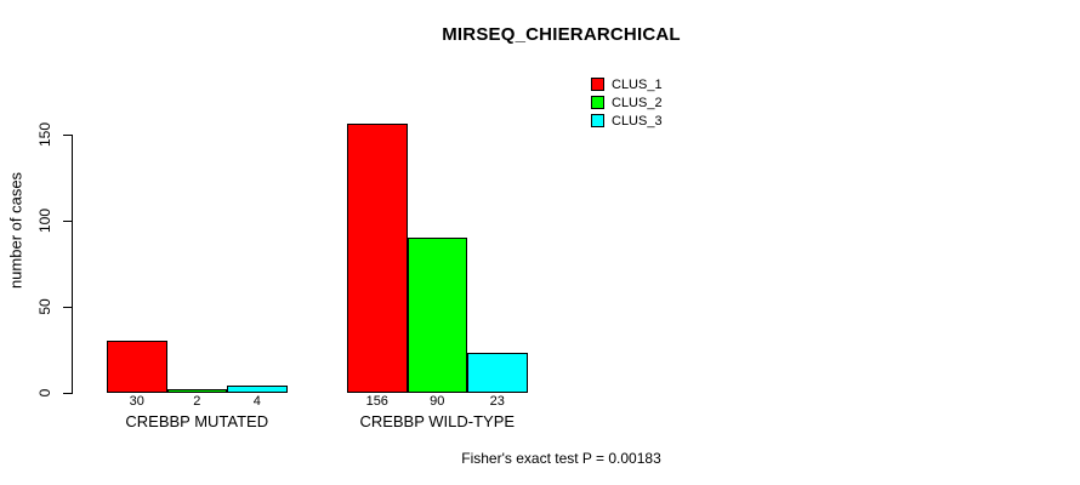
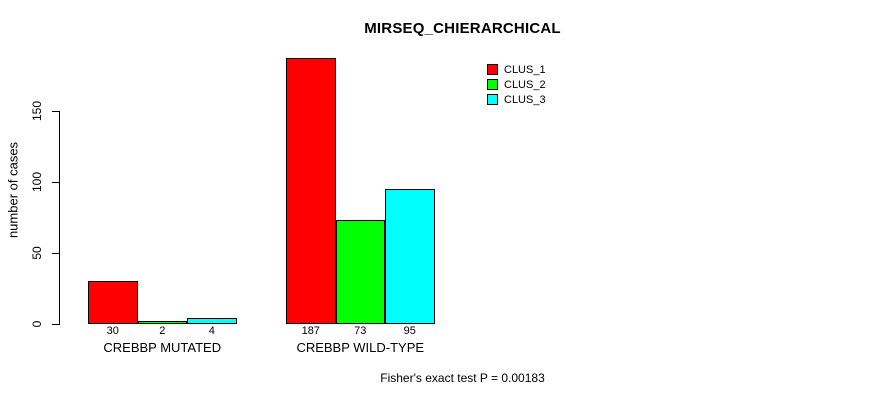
CLUS_1/CREBBP WILD-TYPE: 156 -> 187
CLUS_2/CREBBP WILD-TYPE: 90 -> 73
CLUS_3/CREBBP WILD-TYPE: 23 -> 95
